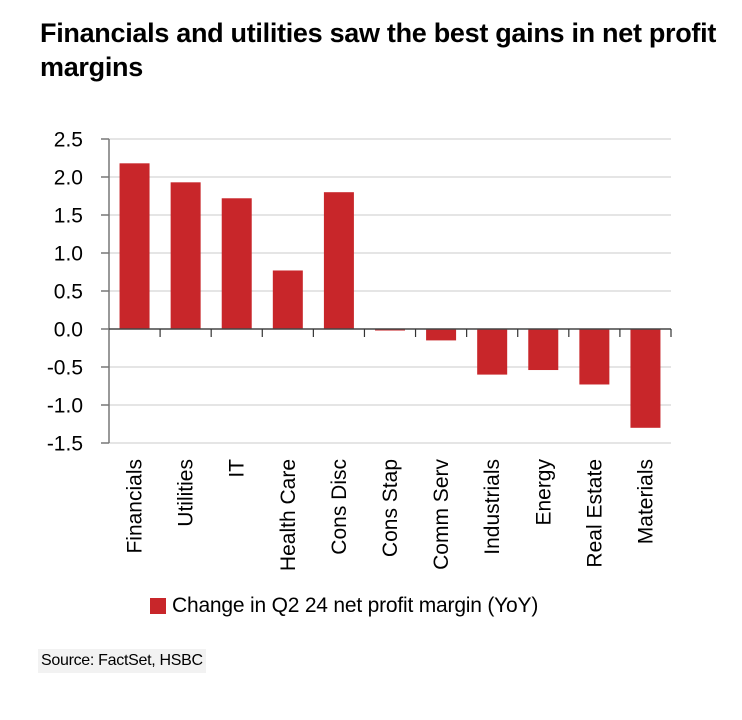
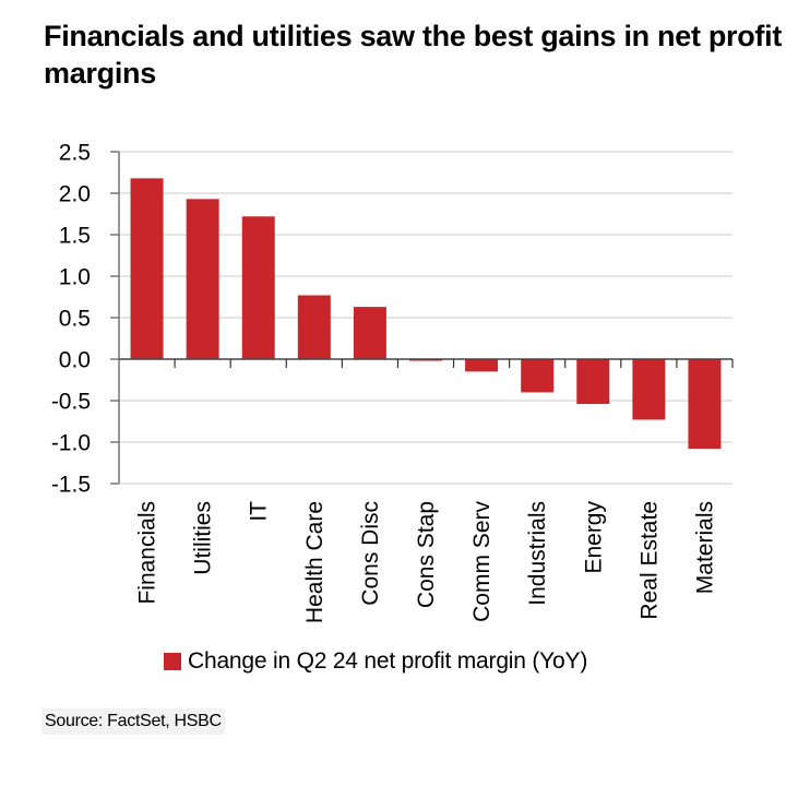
Cons Disc: 1.8 -> 0.6
Industrials: -0.6 -> -0.4
Materials: -1.3 -> -1.1
